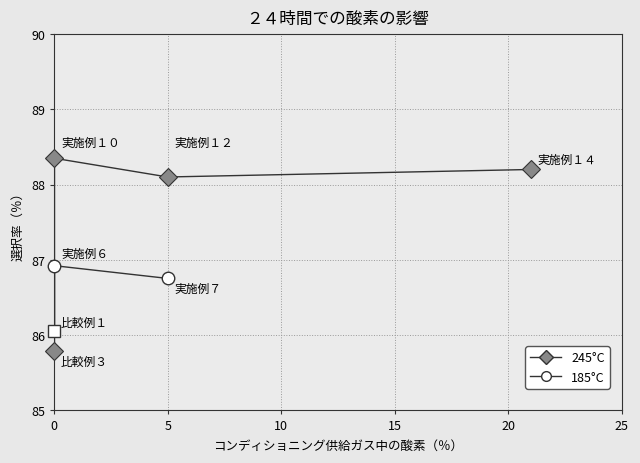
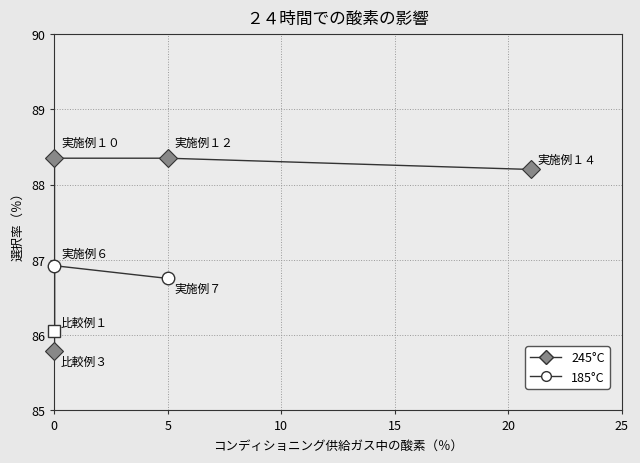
5: 88.10 -> 88.35
